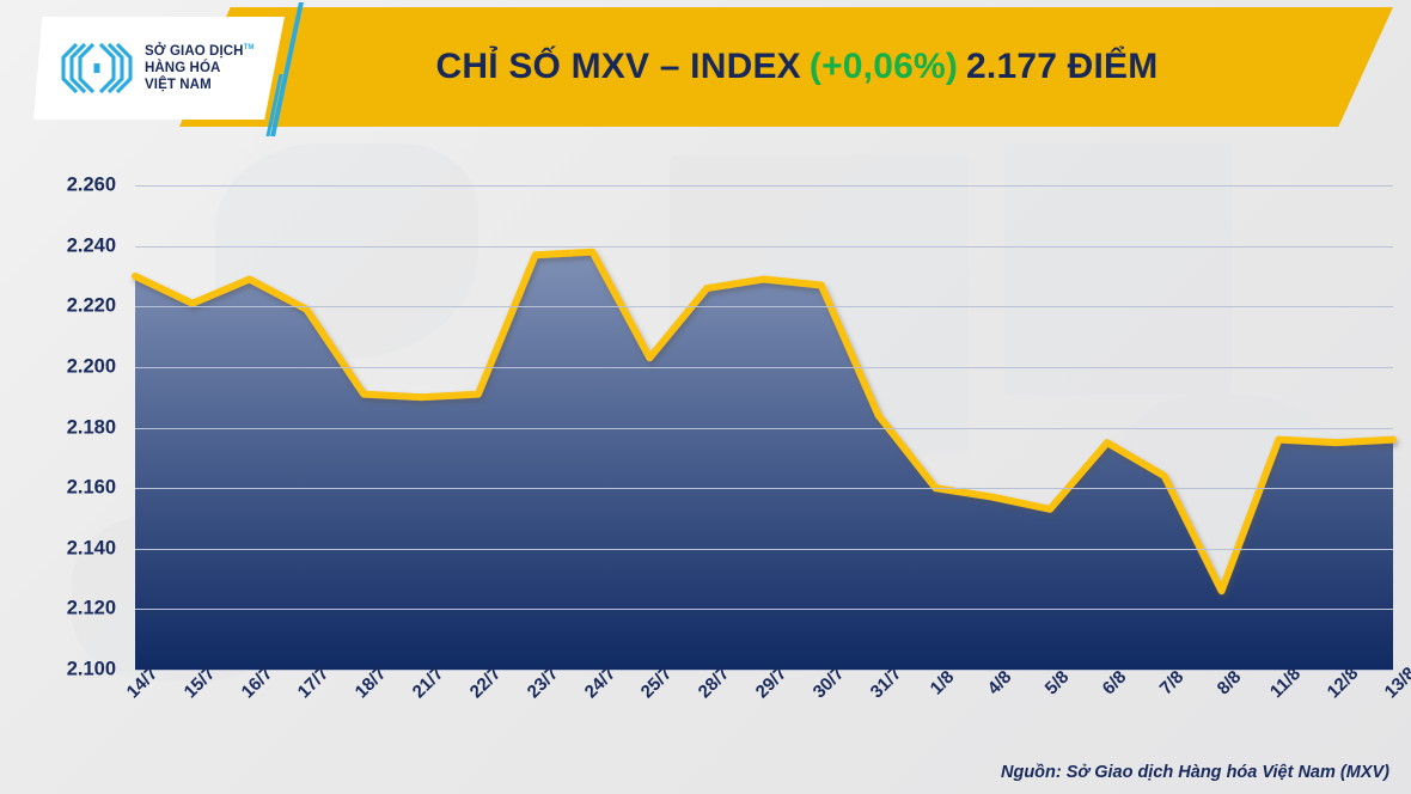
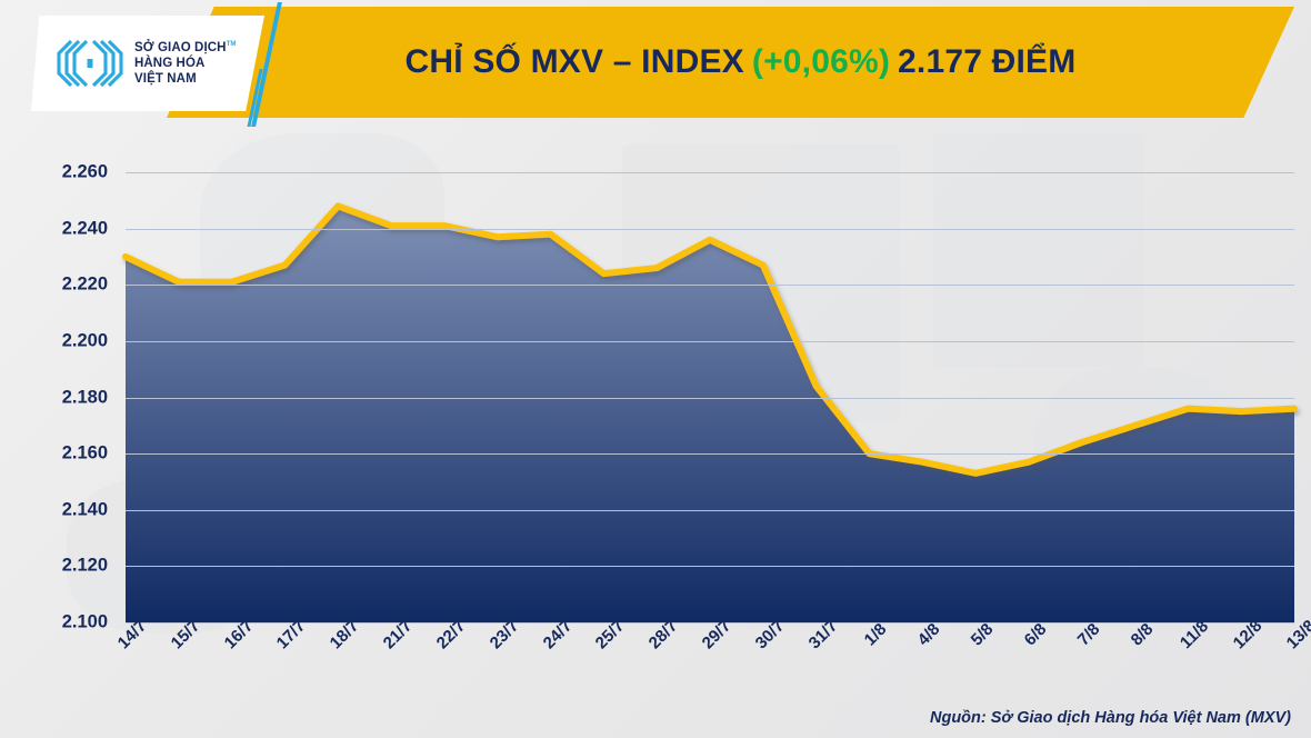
16/7: 2229 -> 2221
17/7: 2219 -> 2227
18/7: 2191 -> 2248
21/7: 2190 -> 2241
22/7: 2191 -> 2241
25/7: 2203 -> 2224
29/7: 2229 -> 2236
6/8: 2175 -> 2157
8/8: 2126 -> 2170
